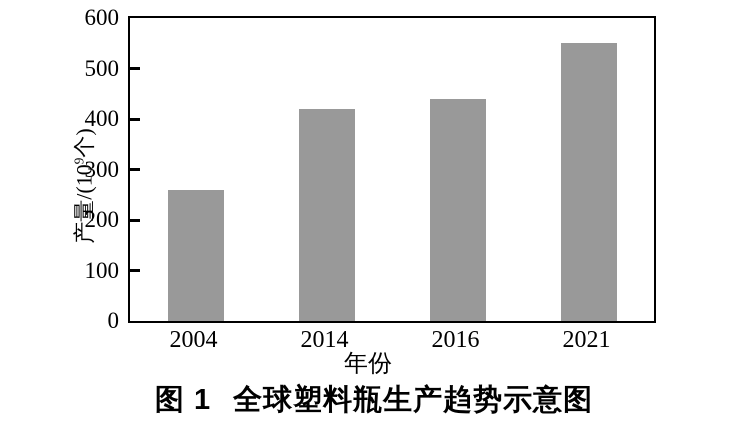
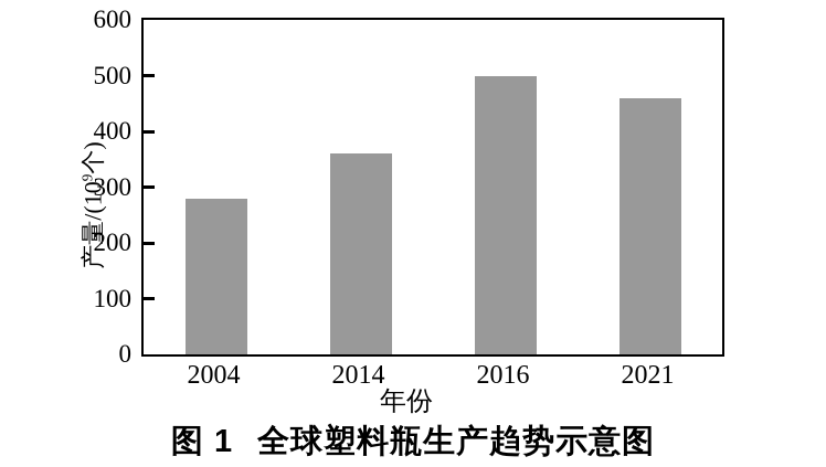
2004: 260 -> 280
2014: 420 -> 360
2016: 440 -> 500
2021: 550 -> 460
